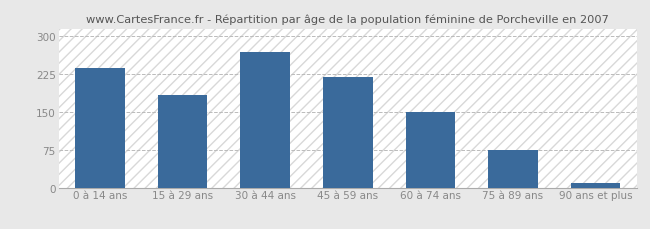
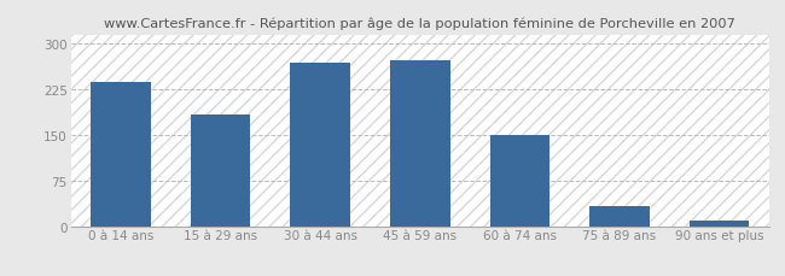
45 à 59 ans: 220 -> 273
75 à 89 ans: 74 -> 33
